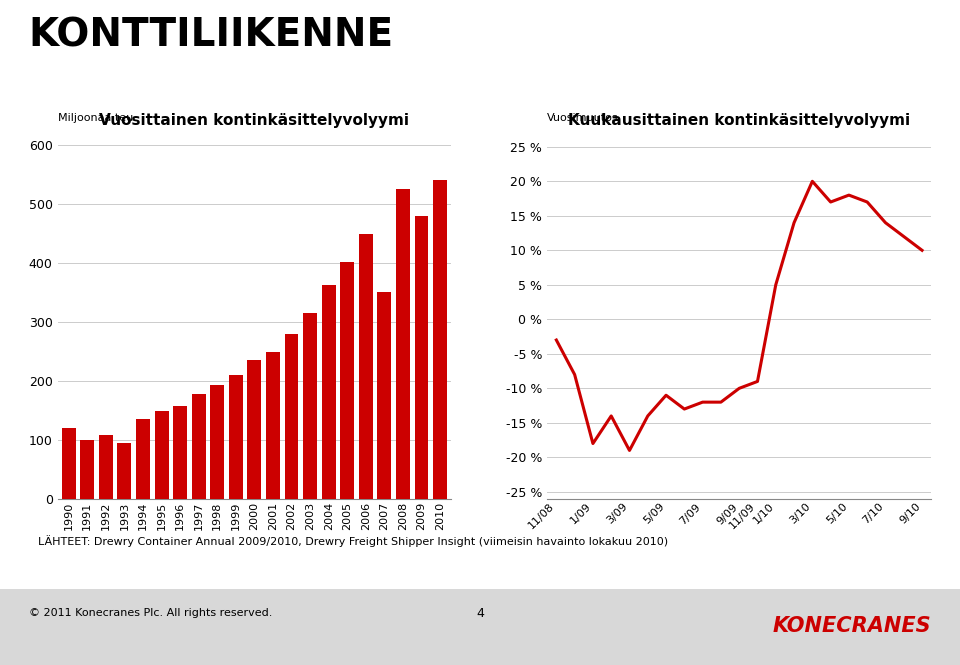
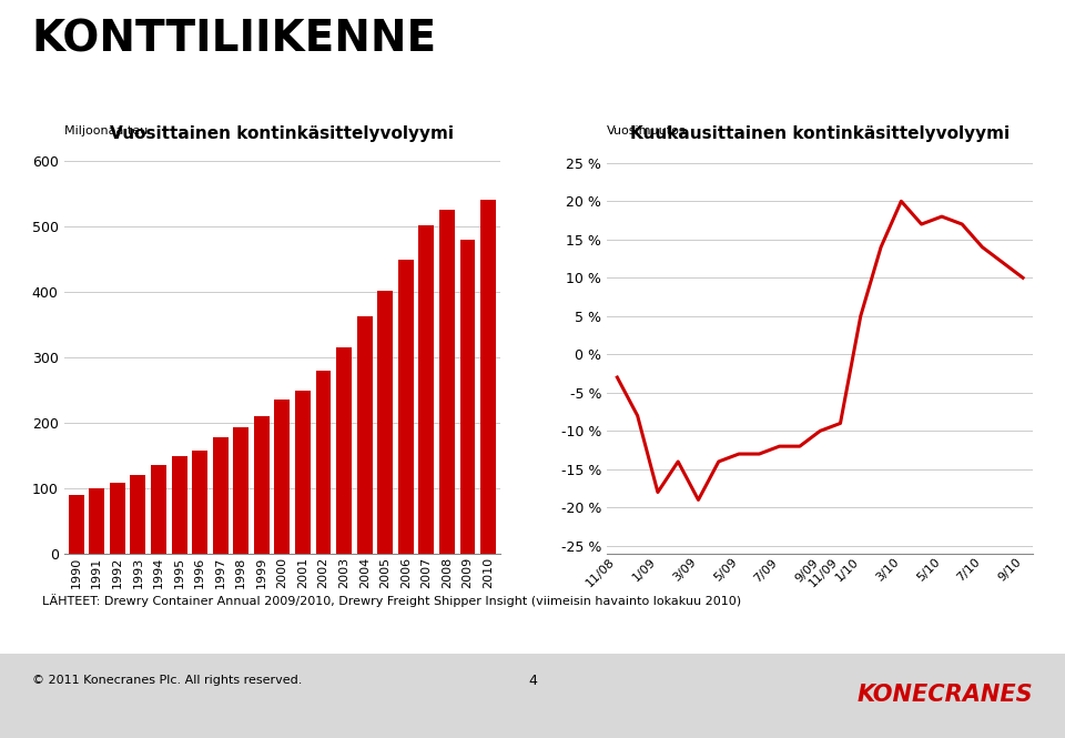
Vuosittainen kontinkäsittelyvolyymi/1990: 120 -> 90
Vuosittainen kontinkäsittelyvolyymi/1993: 94 -> 120
Vuosittainen kontinkäsittelyvolyymi/2007: 350 -> 502
Kuukausittainen kontinkäsittelyvolyymi/5/09: -11 % -> -13 %
